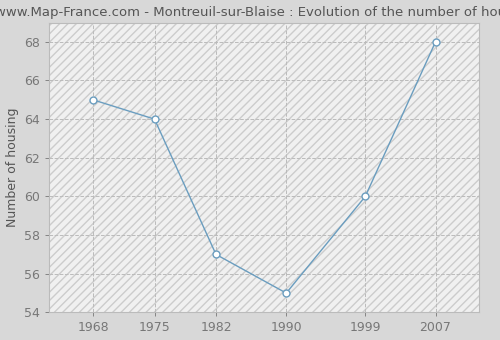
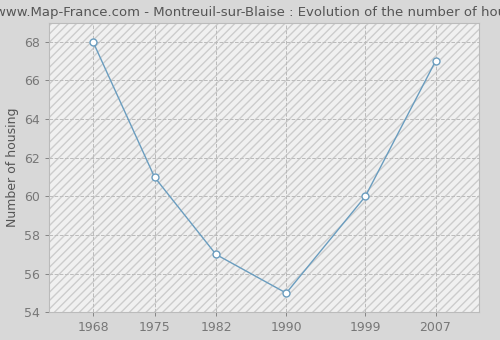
1968: 65 -> 68
1975: 64 -> 61
2007: 68 -> 67
